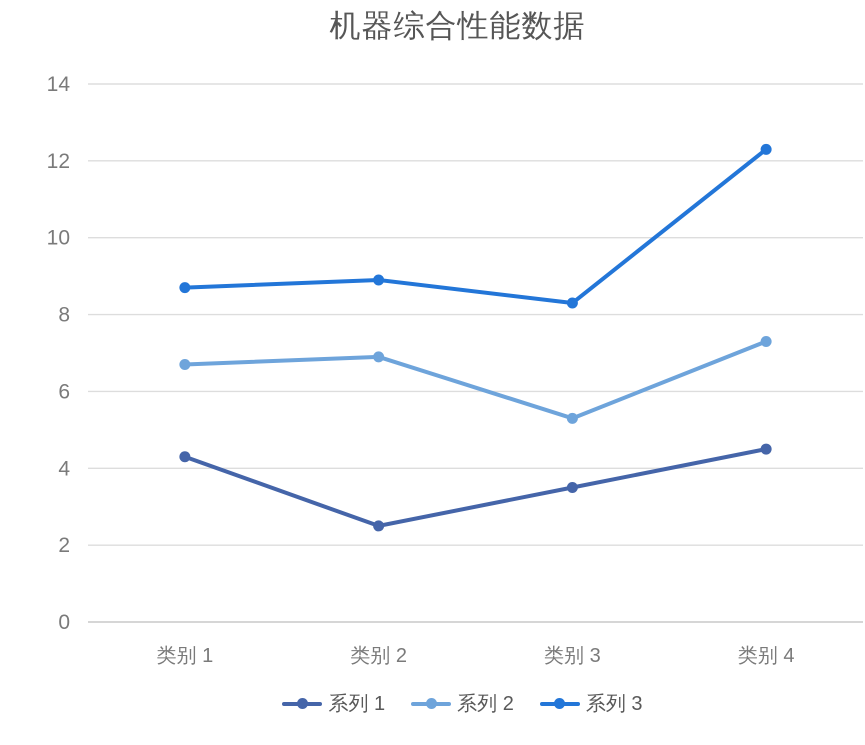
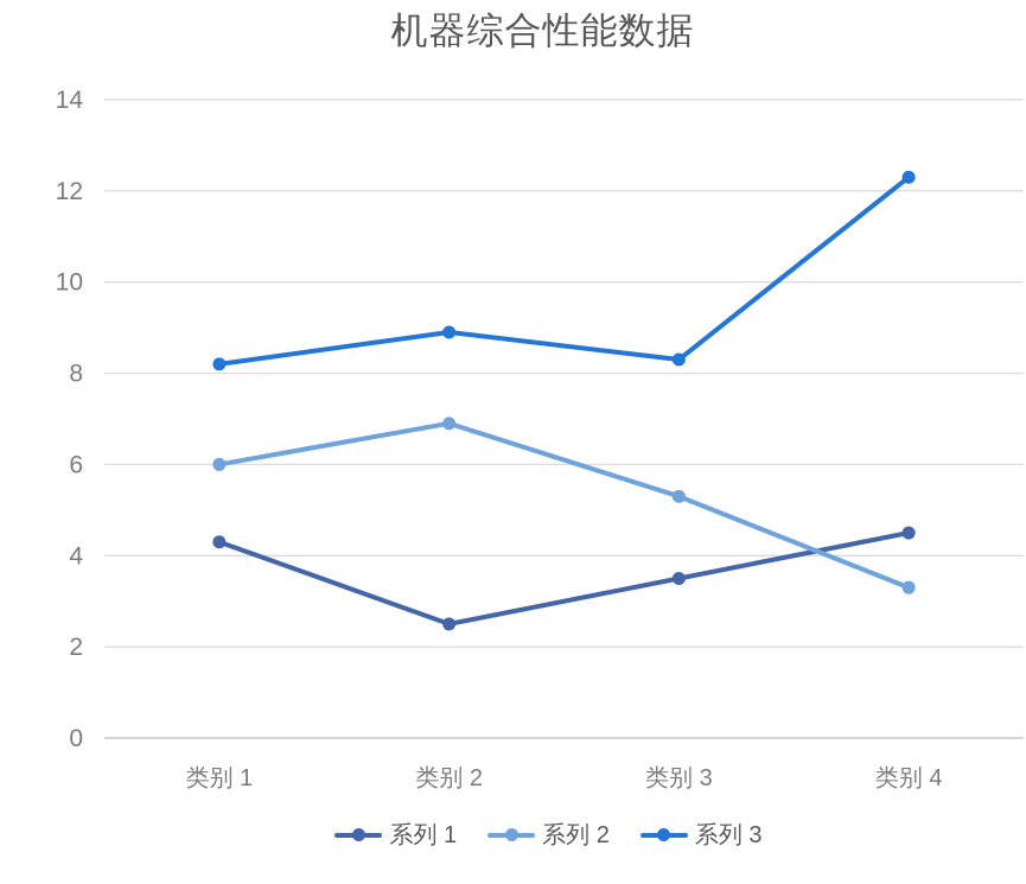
系列 2/类别 1: 6.7 -> 6.0
系列 3/类别 1: 8.7 -> 8.2
系列 2/类别 4: 7.3 -> 3.3
